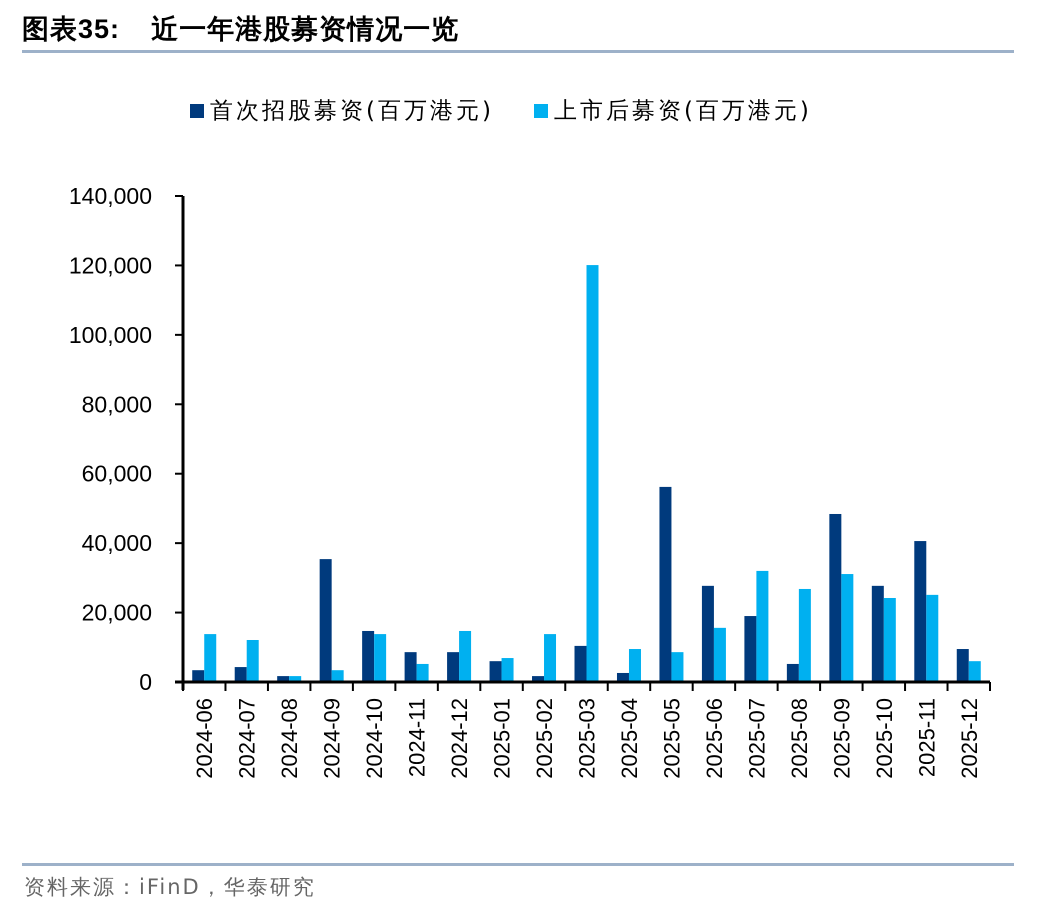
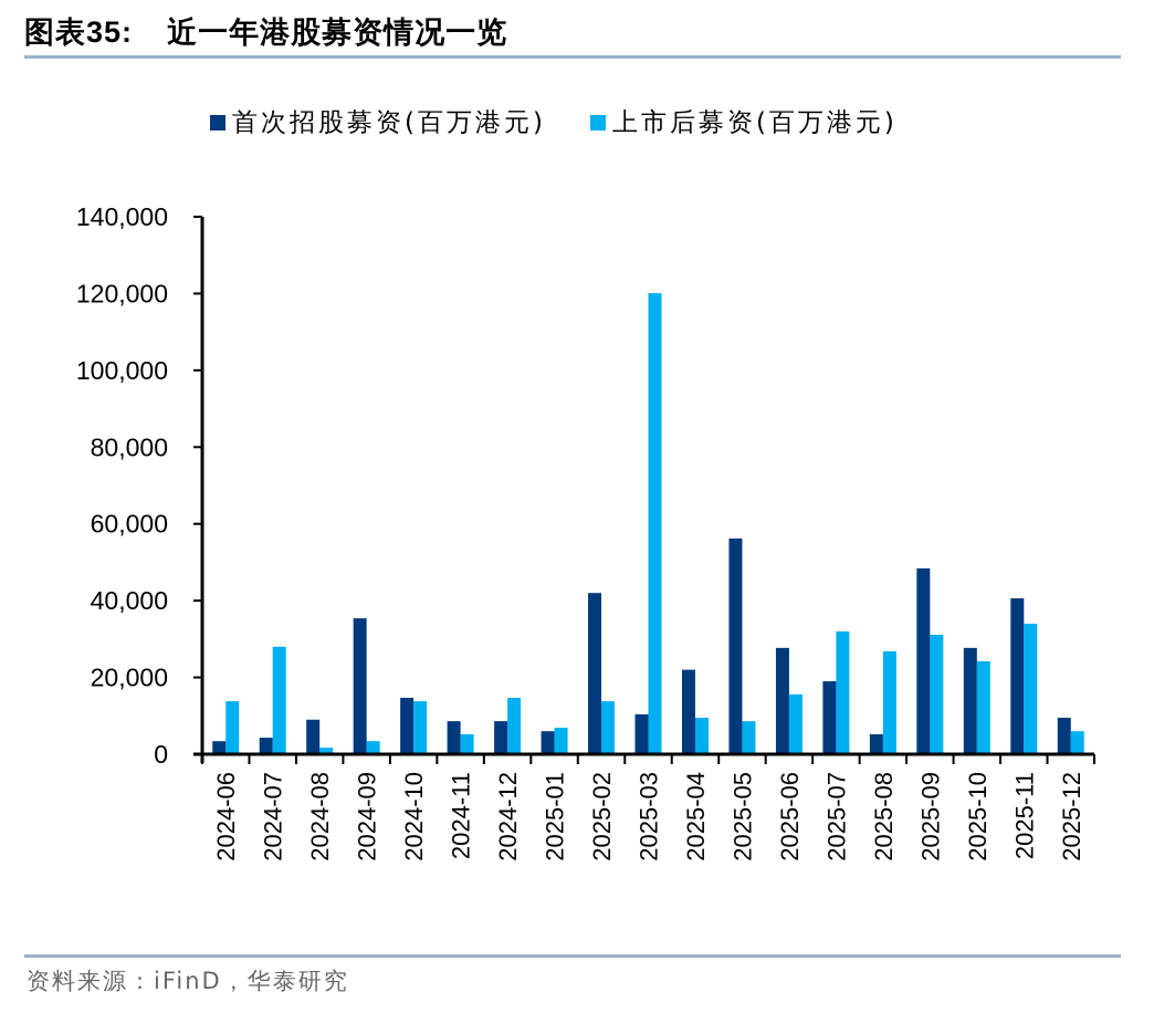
上市后募资(百万港元)/2024-07: 12000 -> 28000
首次招股募资(百万港元)/2024-08: 2000 -> 9000
首次招股募资(百万港元)/2025-02: 2000 -> 42000
首次招股募资(百万港元)/2025-04: 3000 -> 22000
上市后募资(百万港元)/2025-11: 25000 -> 34000
